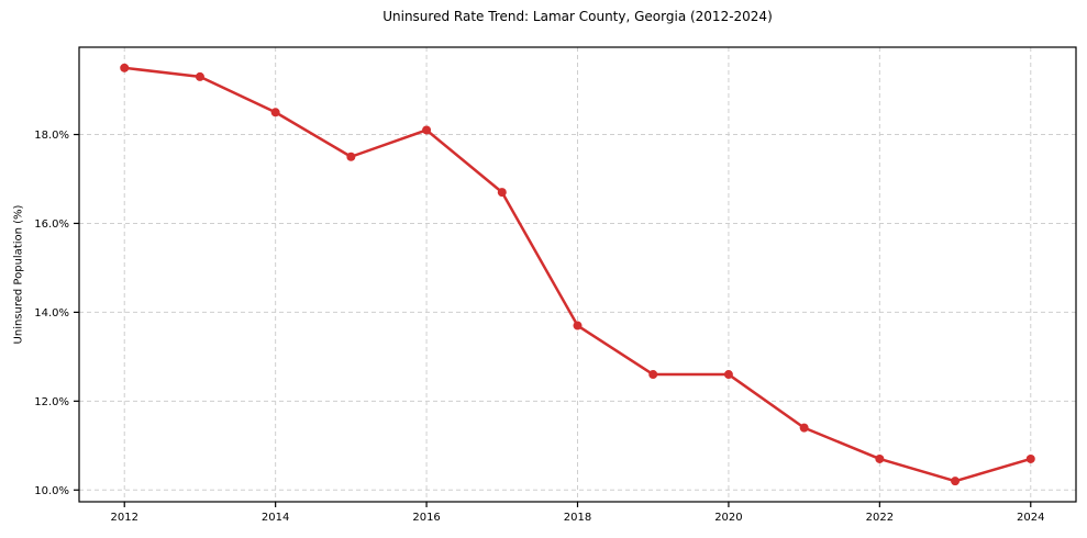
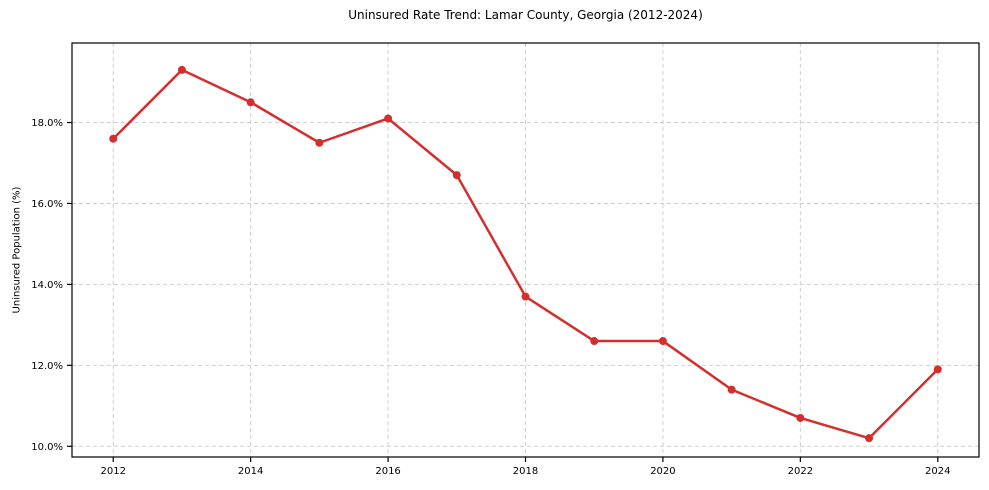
2012: 19.5% -> 17.6%
2024: 10.7% -> 11.9%
